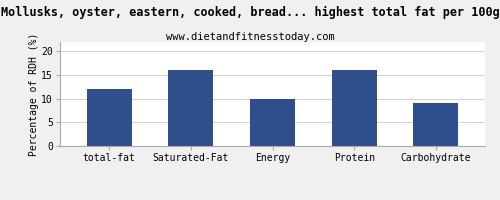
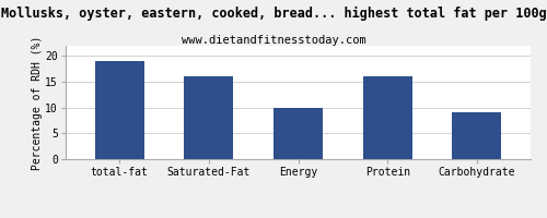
total-fat: 12 -> 19
